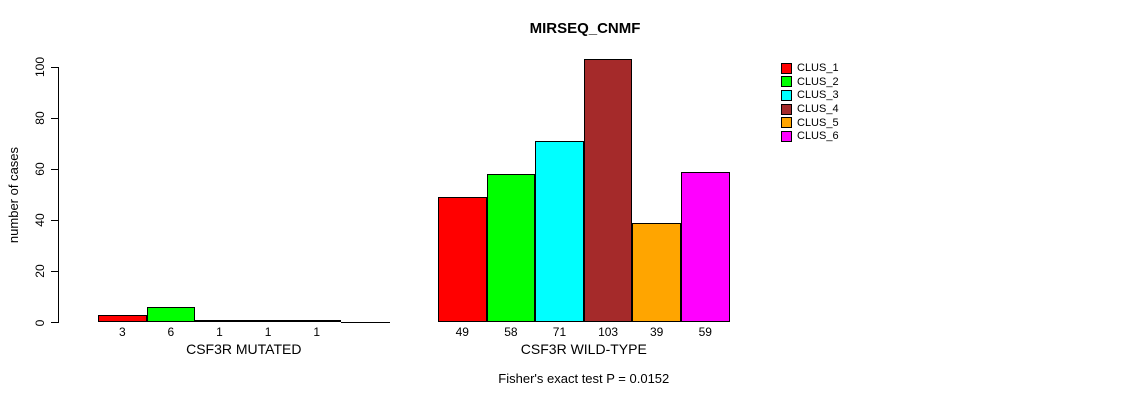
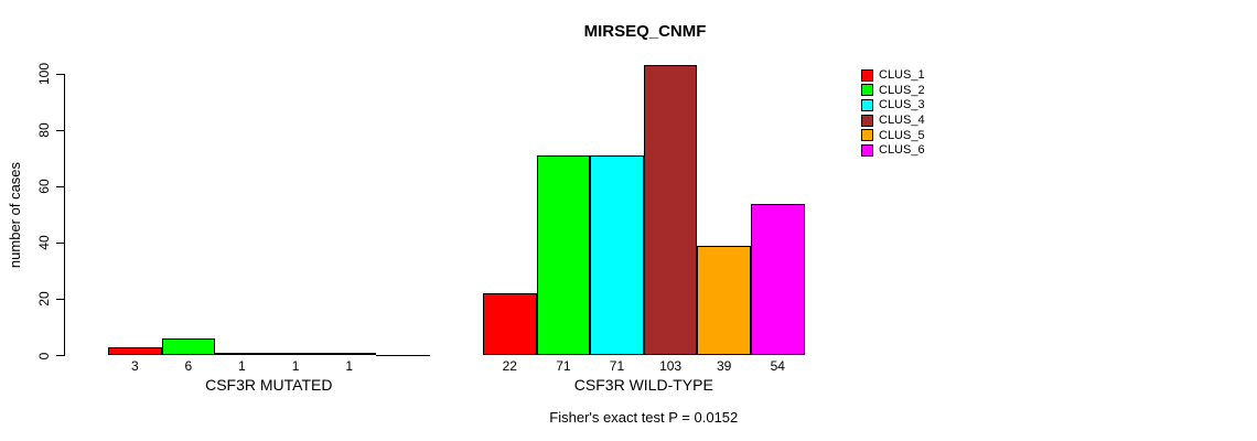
CLUS_1/CSF3R WILD-TYPE: 49 -> 22
CLUS_2/CSF3R WILD-TYPE: 58 -> 71
CLUS_6/CSF3R WILD-TYPE: 59 -> 54
